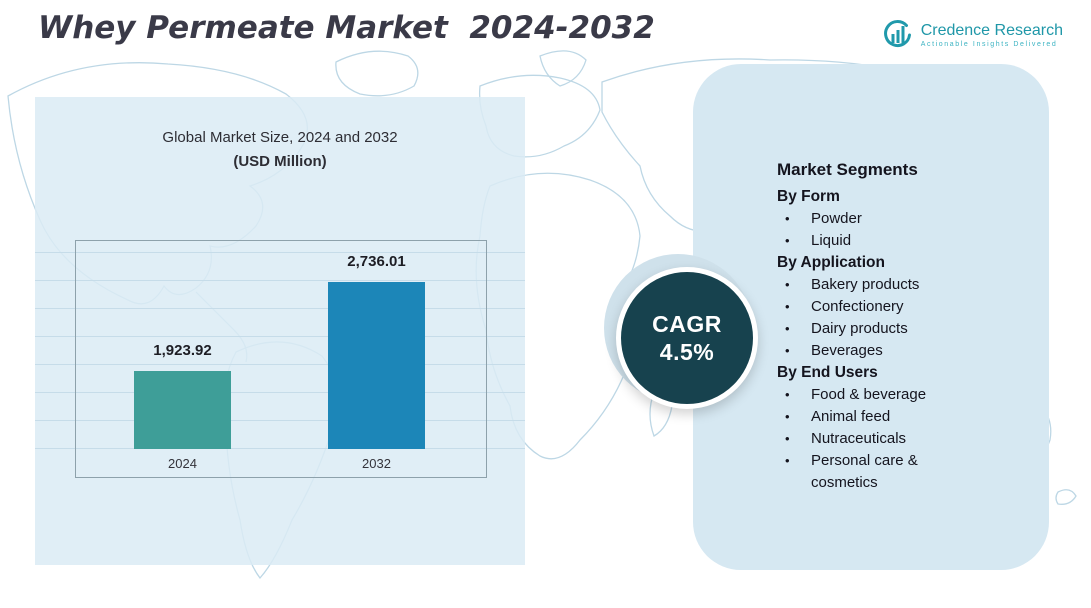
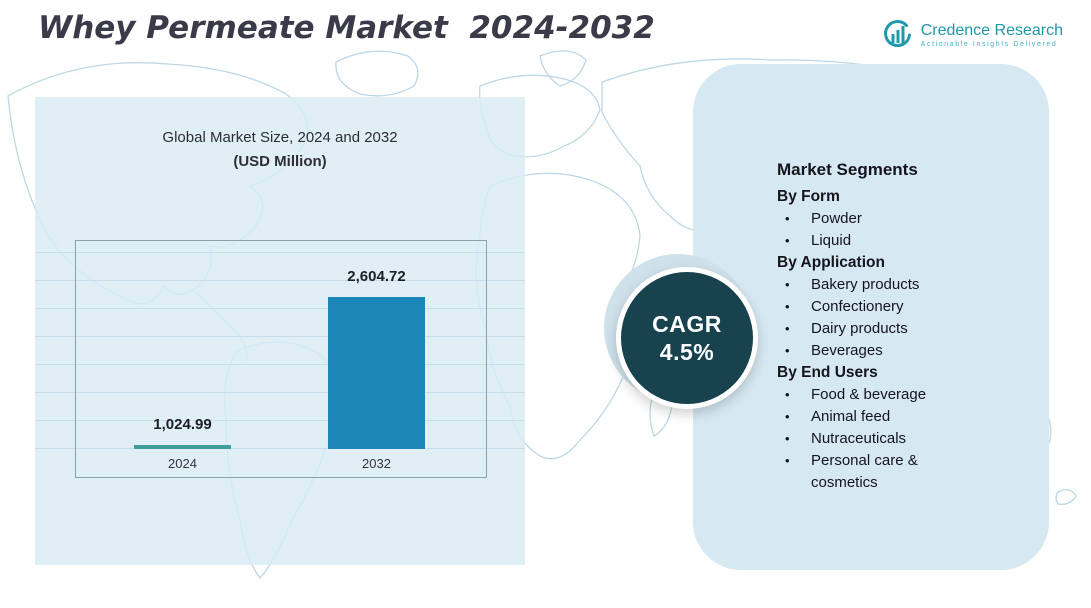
2024: 1,923.92 -> 1,024.99
2032: 2,736.01 -> 2,604.72
